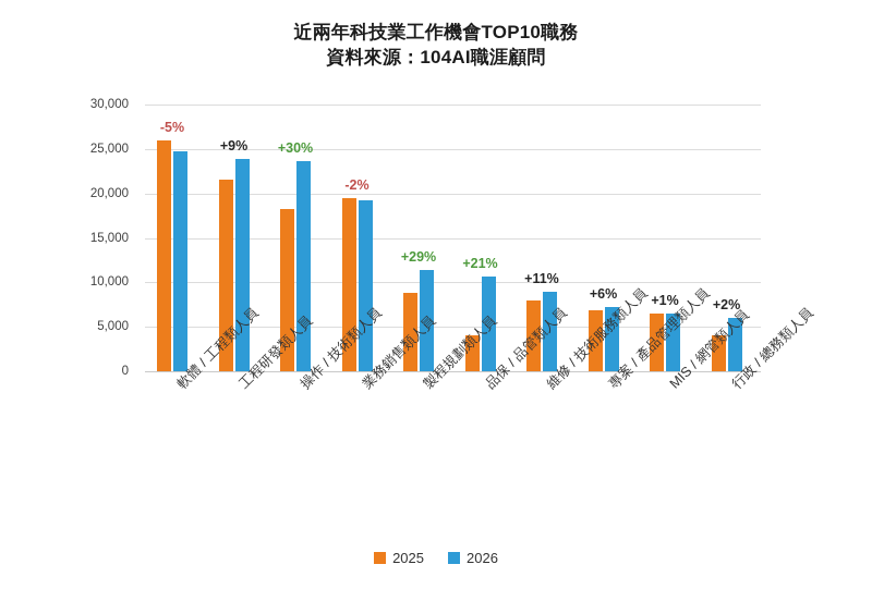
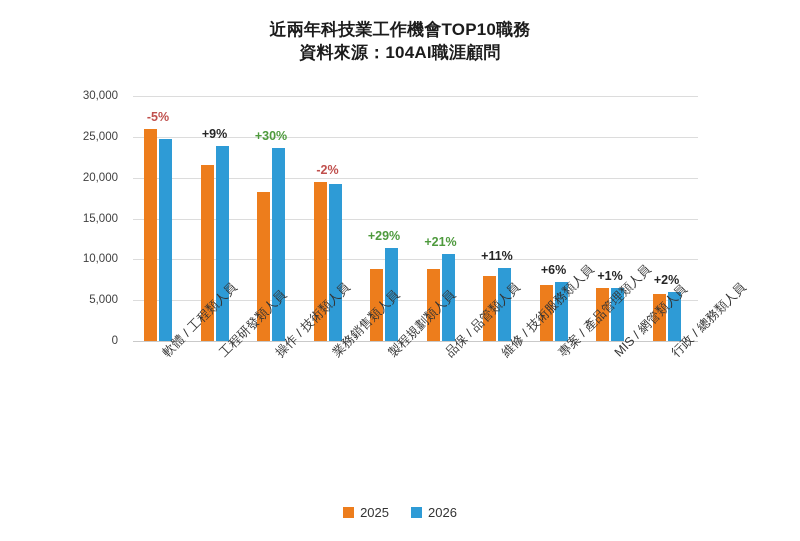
2025/品保 / 品管類人員: 4000 -> 9000
2025/行政 / 總務類人員: 4000 -> 6000
